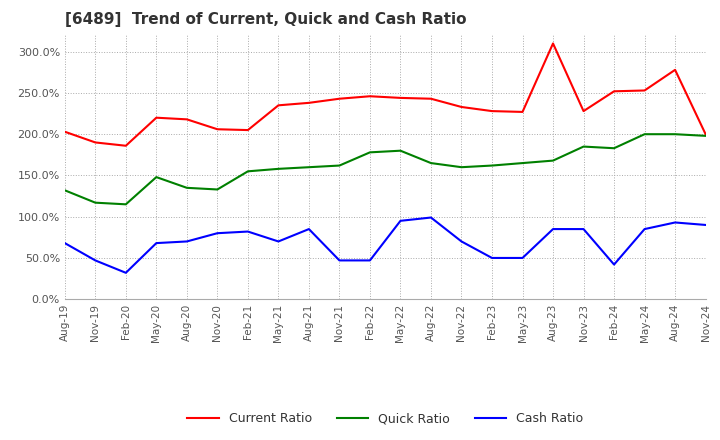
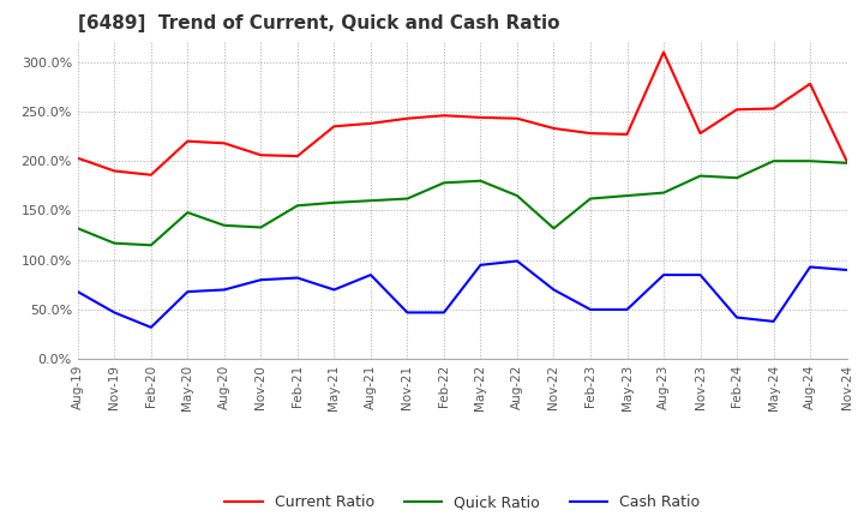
Quick Ratio/Nov-22: 160% -> 132%
Cash Ratio/May-24: 85% -> 38%
